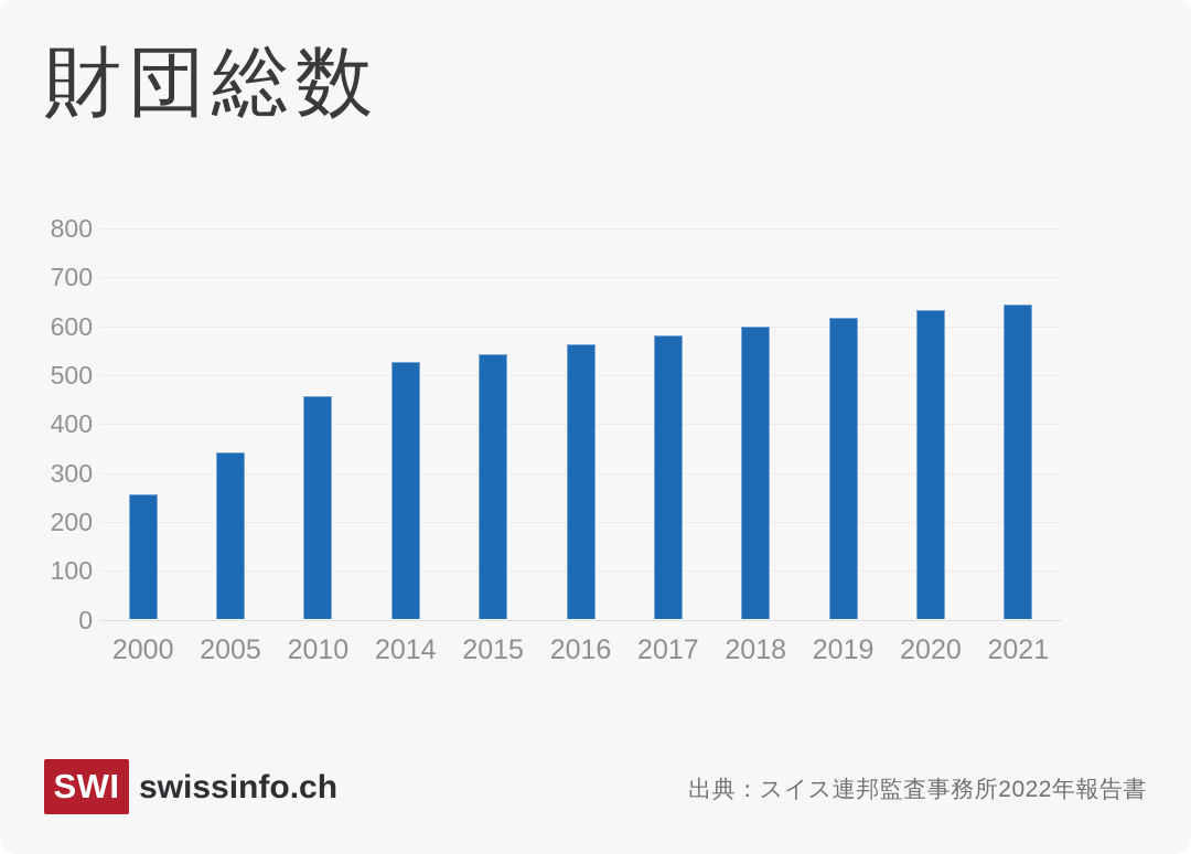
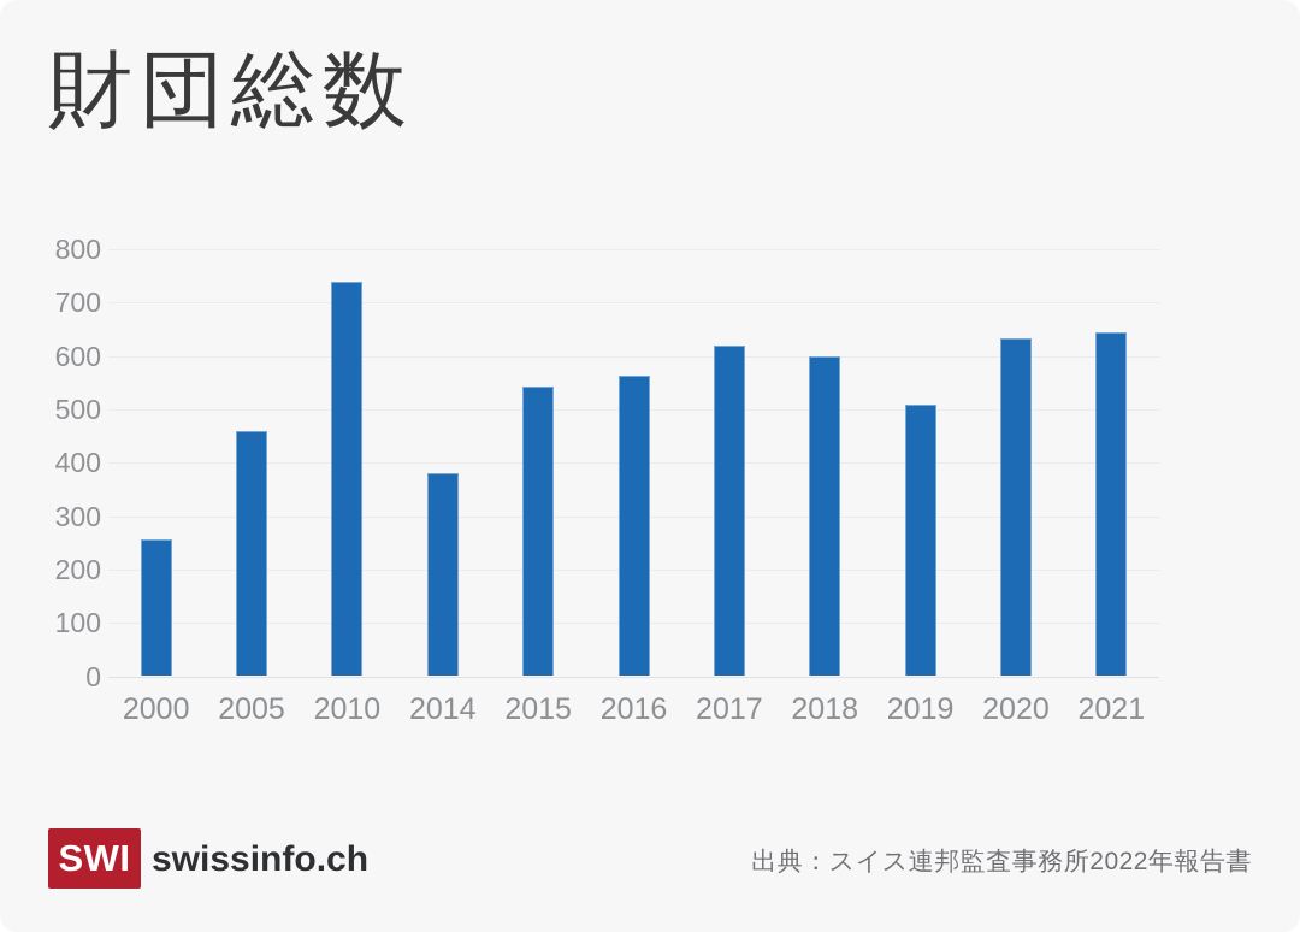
2005: 340 -> 460
2010: 460 -> 740
2014: 530 -> 380
2017: 580 -> 620
2019: 620 -> 510
